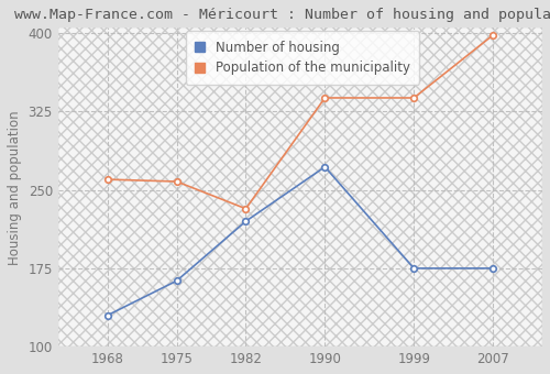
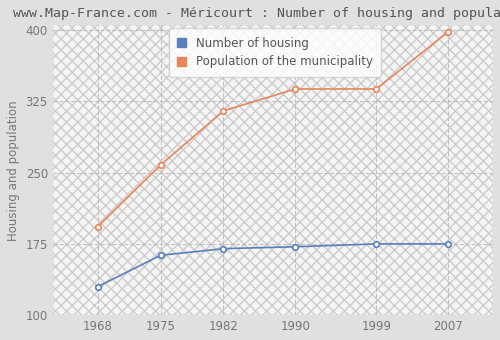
Population of the municipality/1968: 260 -> 193
Number of housing/1982: 220 -> 170
Population of the municipality/1982: 232 -> 315
Number of housing/1990: 272 -> 172
